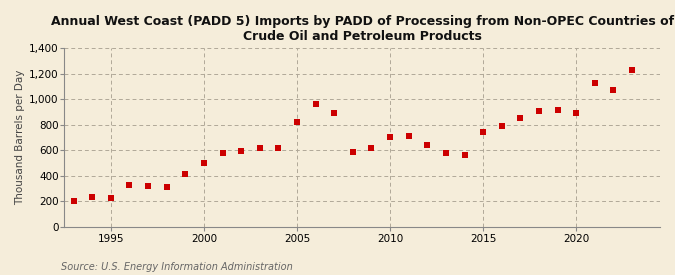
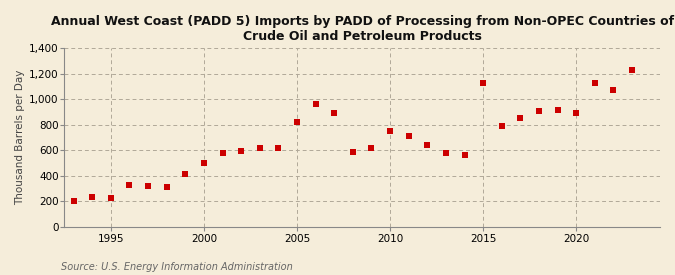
2010: 700 -> 750
2015: 740 -> 1,130
